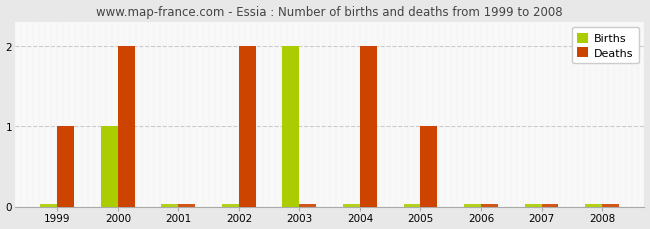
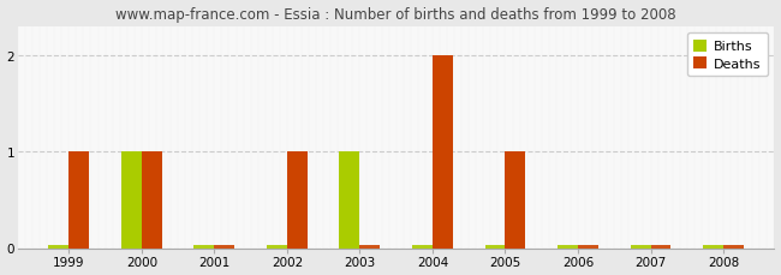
Deaths/2000: 2 -> 1
Deaths/2002: 2 -> 1
Births/2003: 2 -> 1
